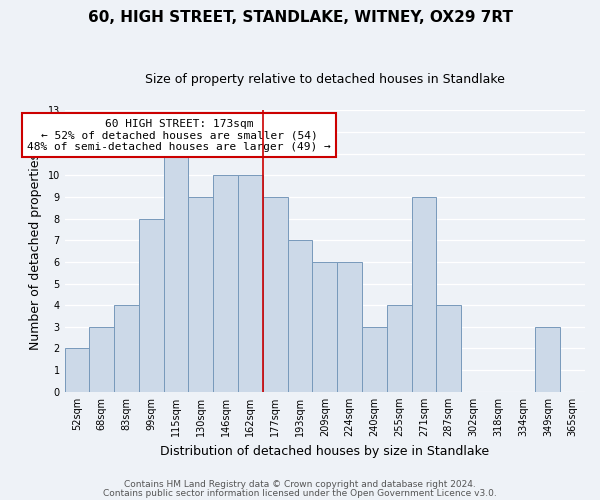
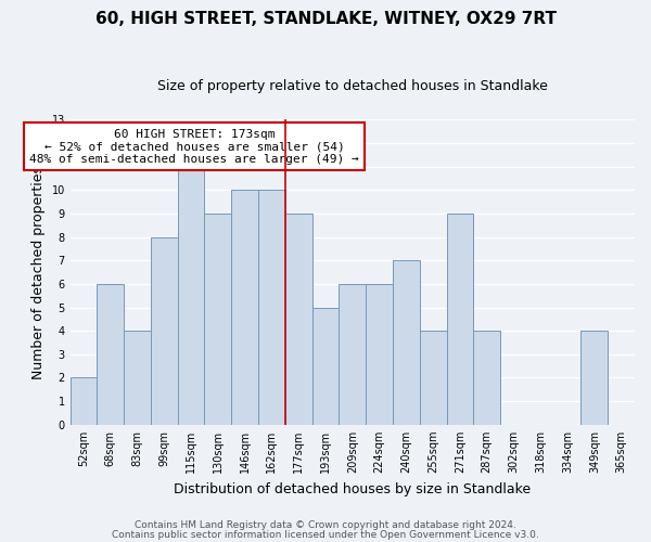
68sqm: 3 -> 6
193sqm: 7 -> 5
240sqm: 3 -> 7
349sqm: 3 -> 4
